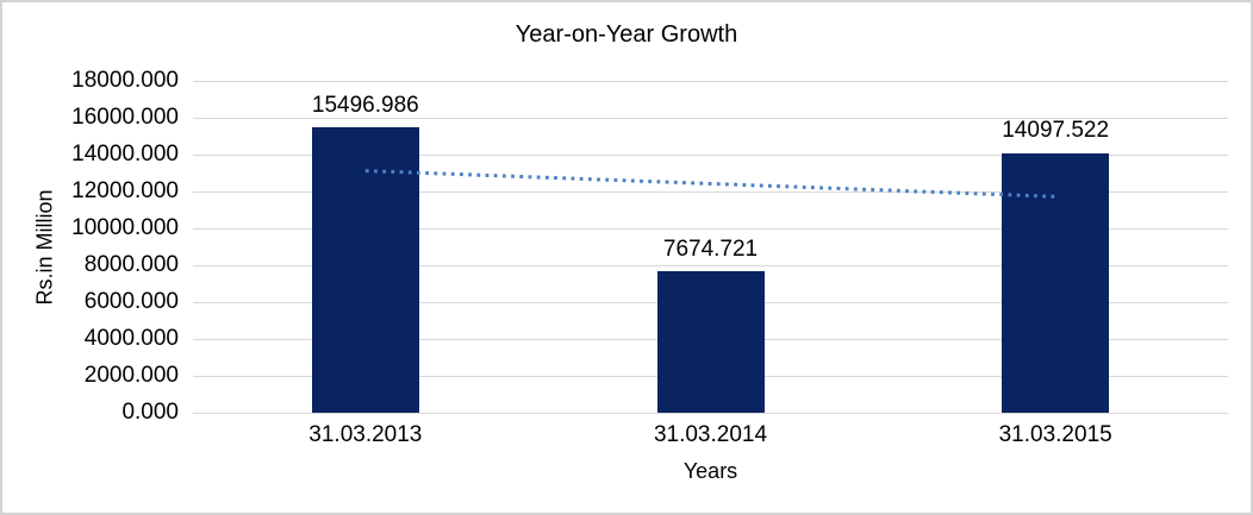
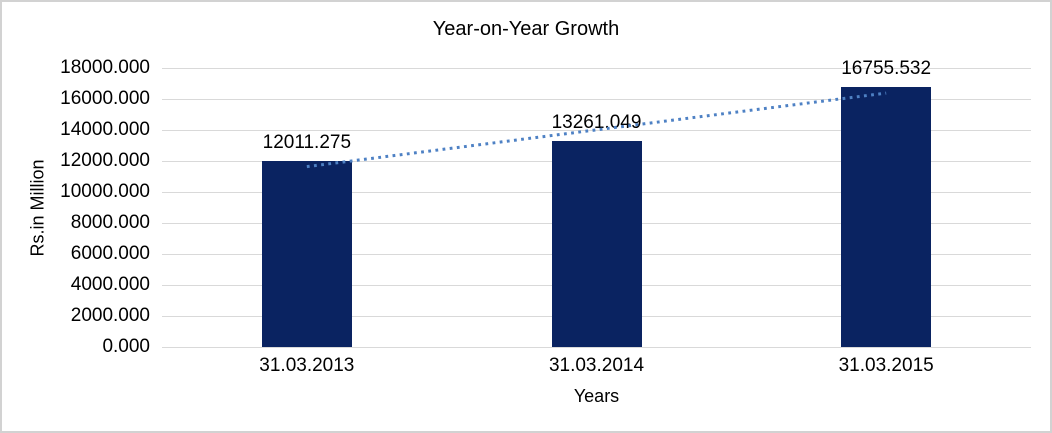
31.03.2013: 15496.986 -> 12011.275
31.03.2014: 7674.721 -> 13261.049
31.03.2015: 14097.522 -> 16755.532
